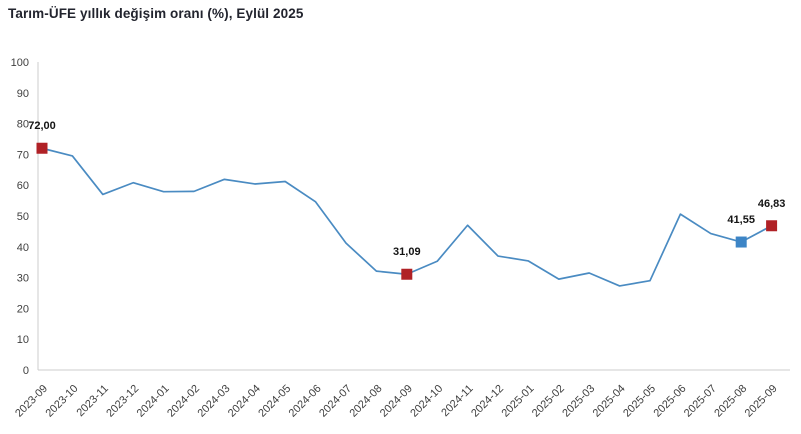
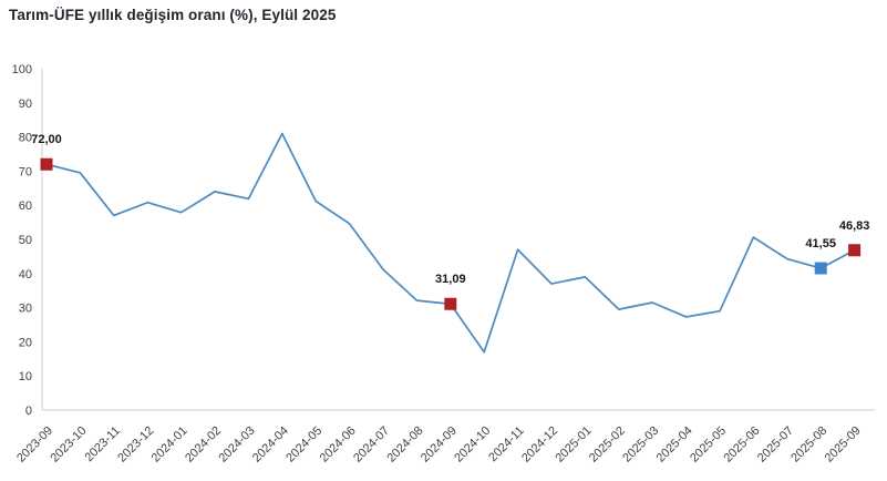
2024-02: 58 -> 64
2024-04: 60 -> 81
2024-10: 35 -> 17
2025-01: 35 -> 39
